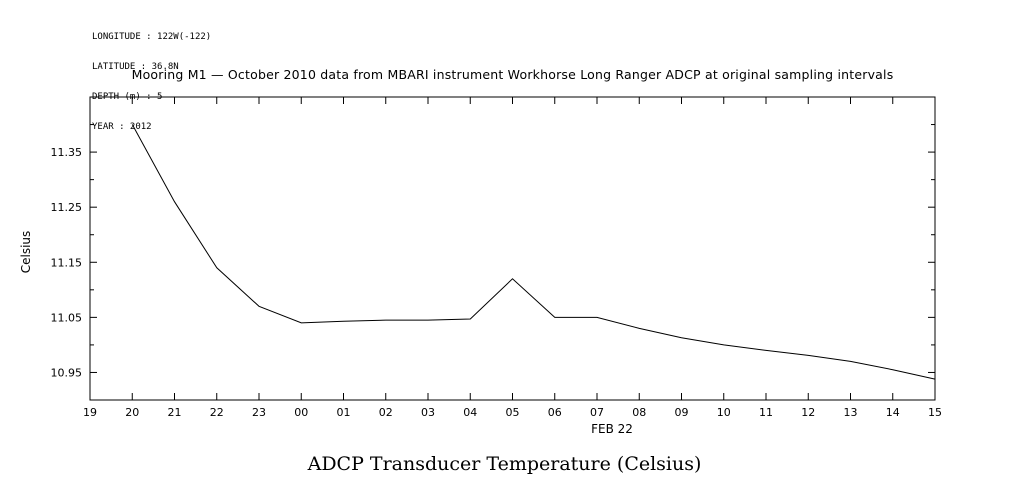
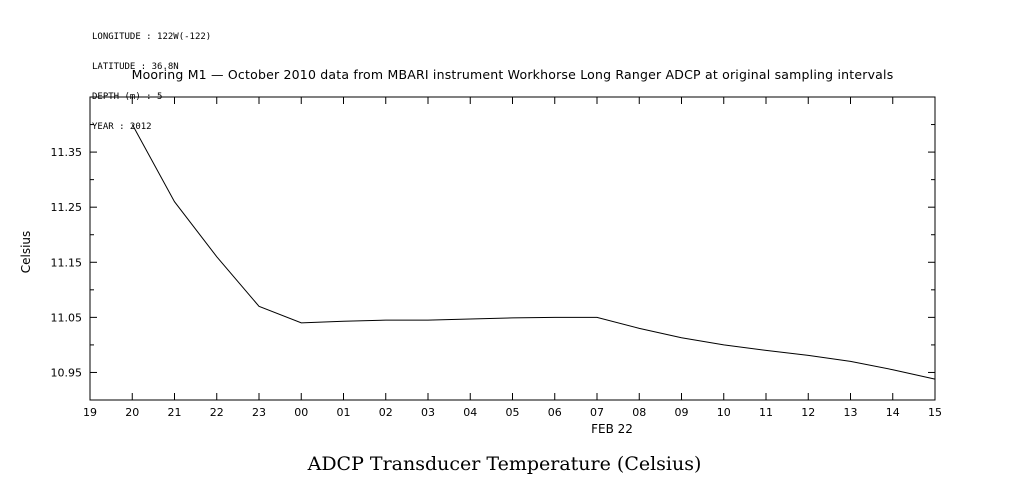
22: 11.14 -> 11.16
05: 11.12 -> 11.05
